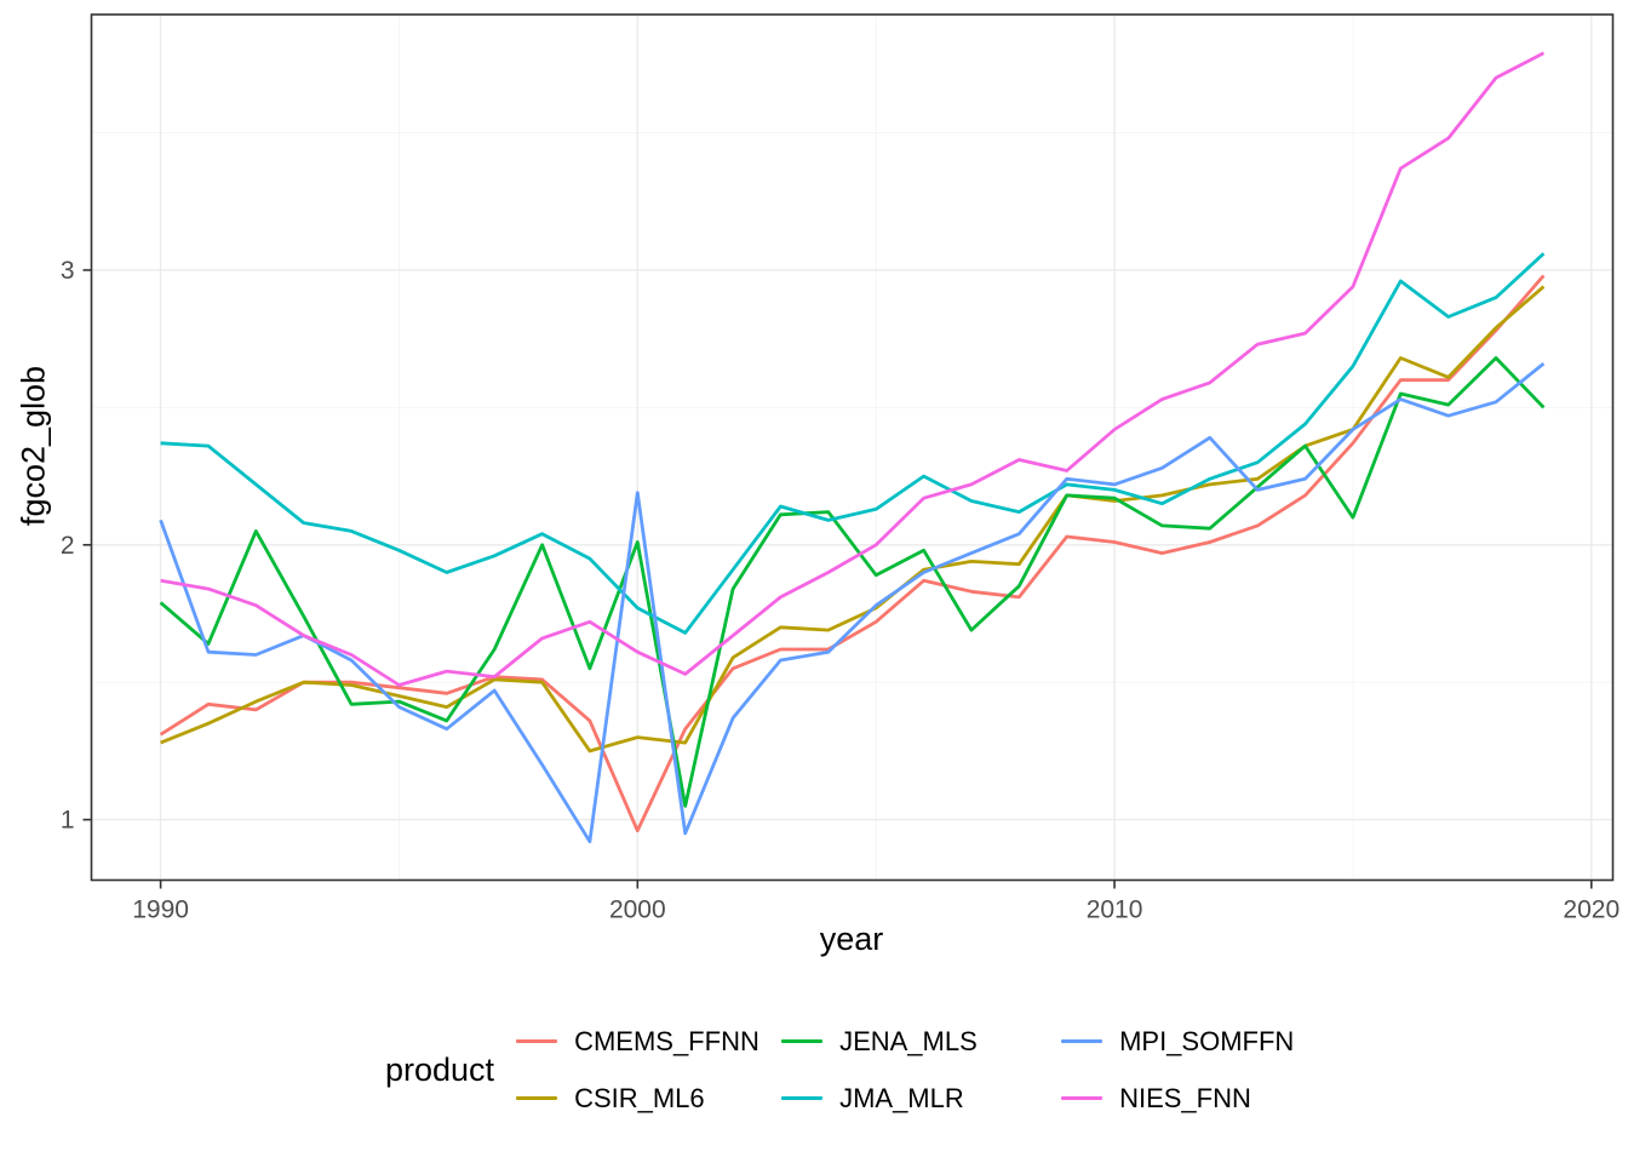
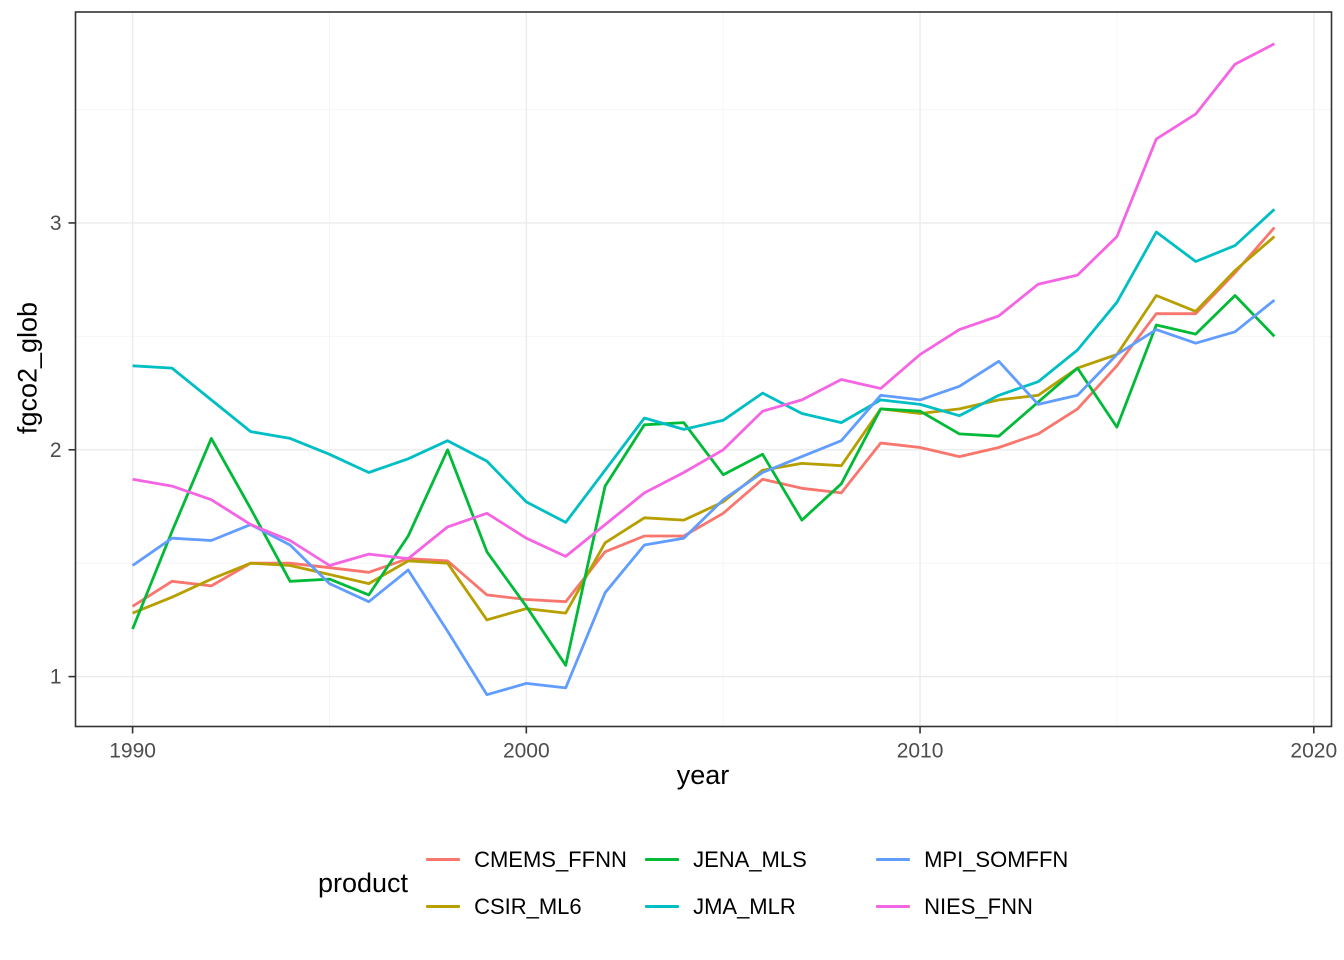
JENA_MLS/1990: 1.79 -> 1.21
MPI_SOMFFN/1990: 2.09 -> 1.49
CMEMS_FFNN/2000: 0.96 -> 1.34
JENA_MLS/2000: 2.01 -> 1.31
MPI_SOMFFN/2000: 2.19 -> 0.97
